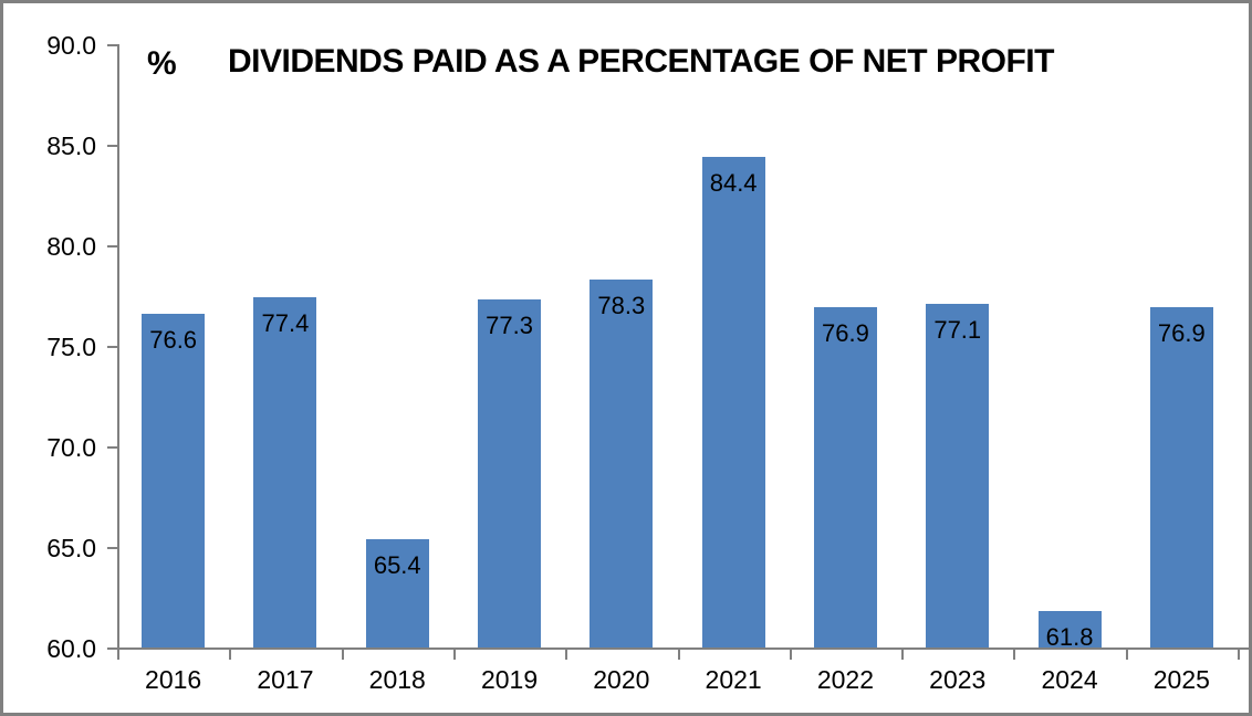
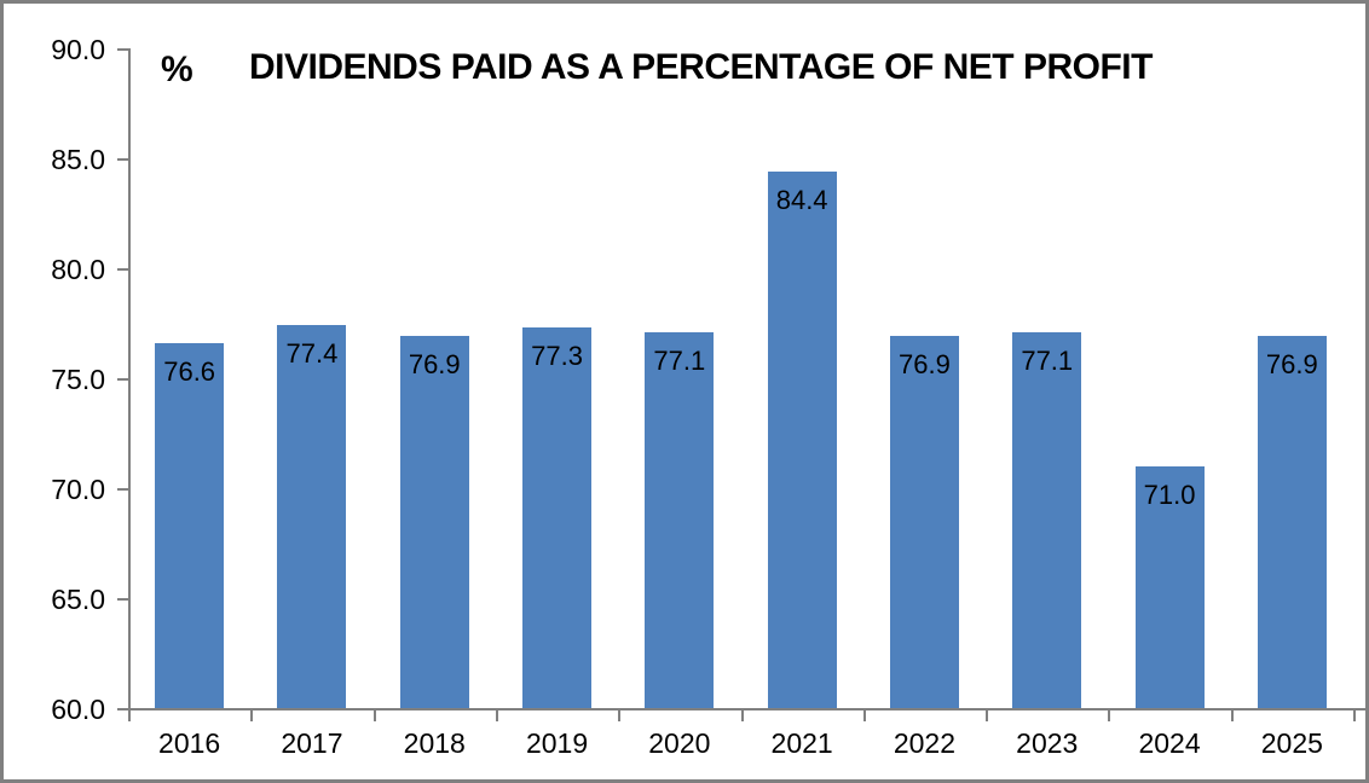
2018: 65.4 -> 76.9
2020: 78.3 -> 77.1
2024: 61.8 -> 71.0
